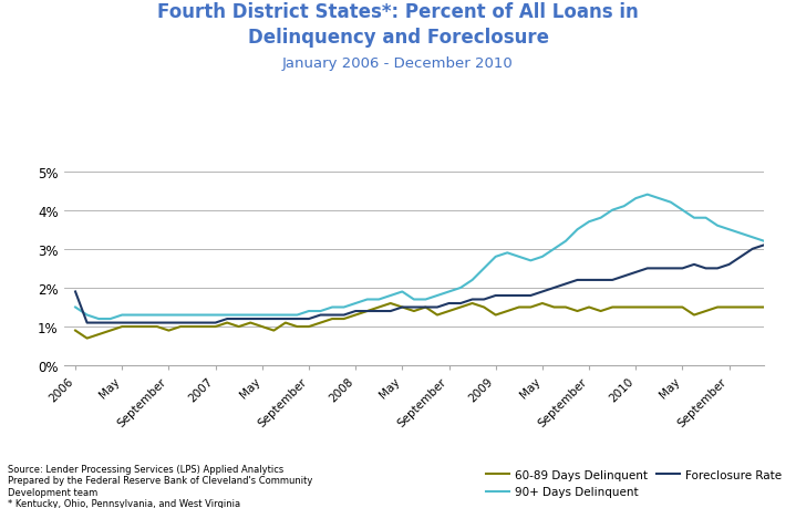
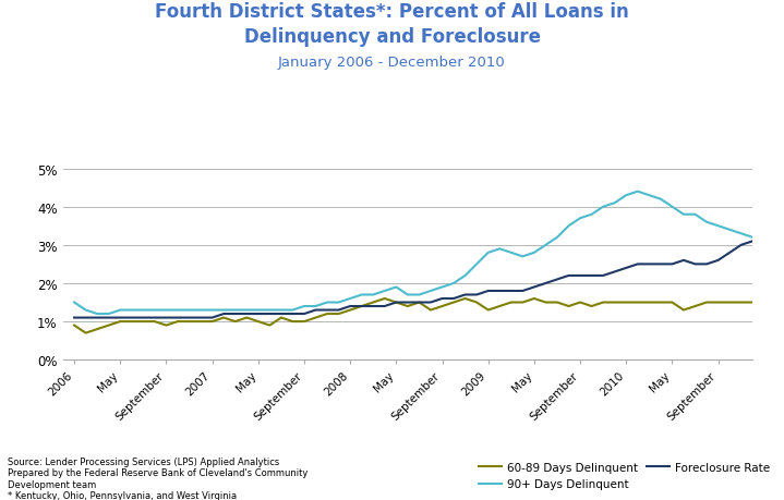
Foreclosure Rate/2006: 1.9% -> 1.1%
